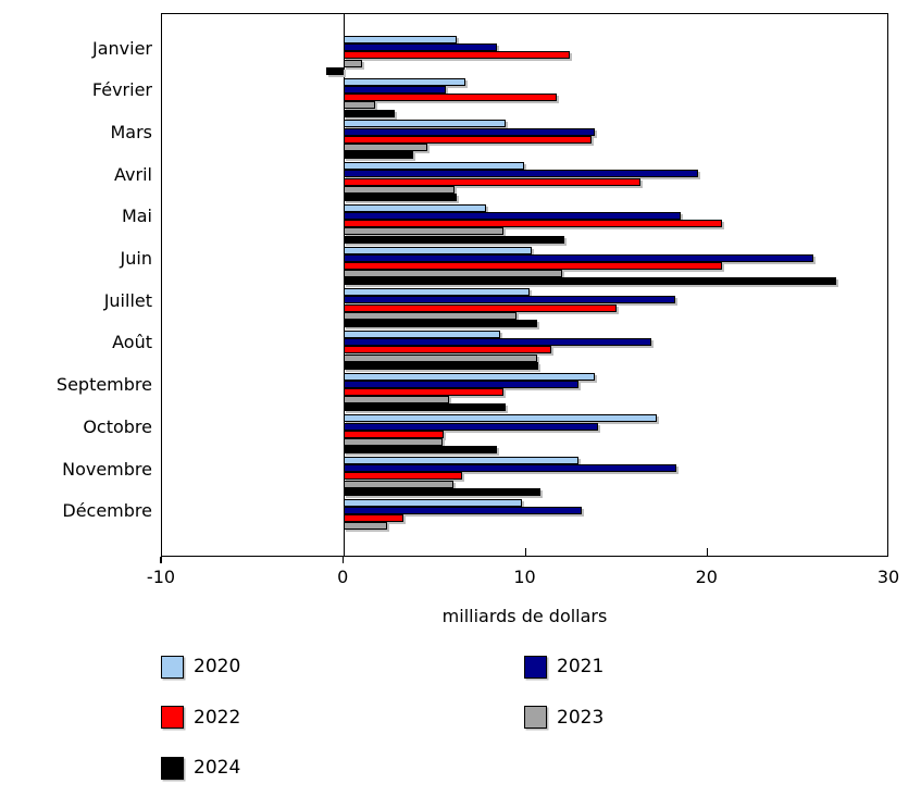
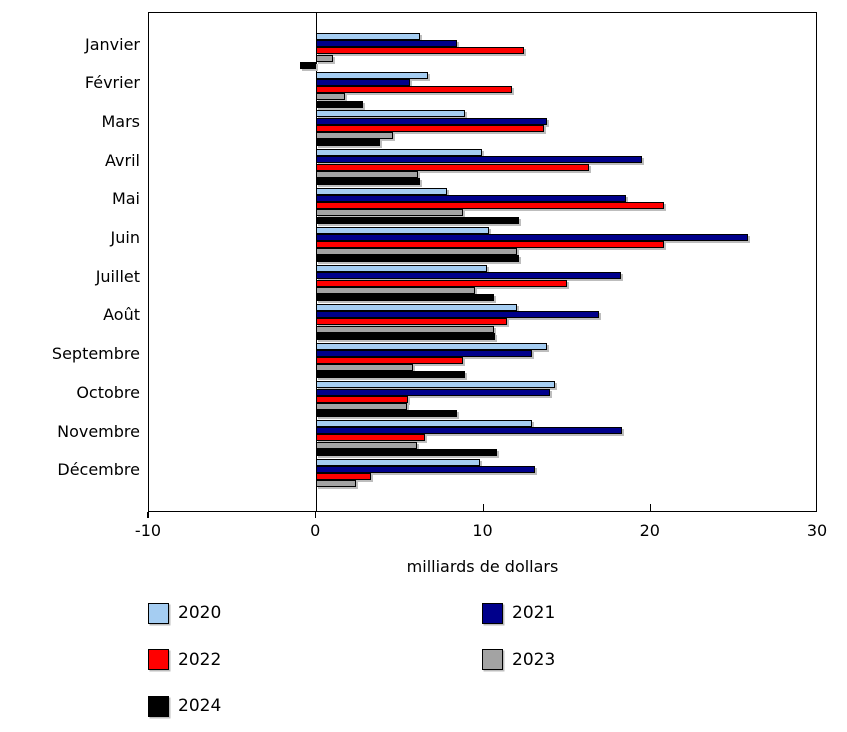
2024/Juin: 27.1 -> 12.1
2020/Août: 8.6 -> 12.0
2020/Octobre: 17.2 -> 14.3
